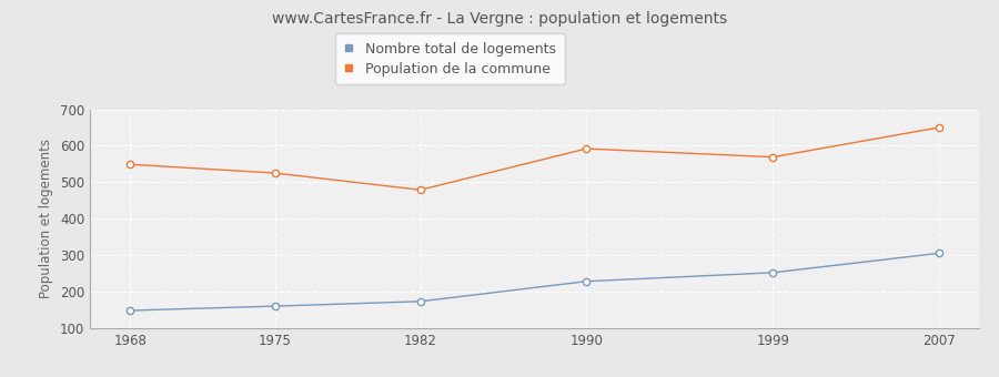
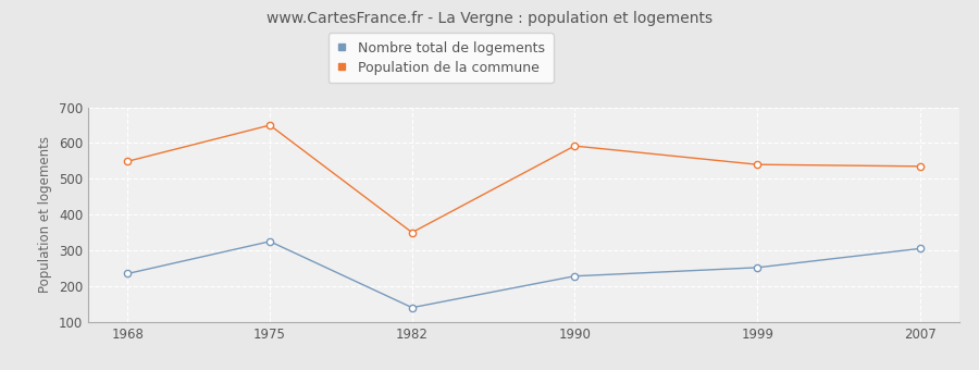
Nombre total de logements/1968: 148 -> 235
Nombre total de logements/1975: 160 -> 325
Population de la commune/1975: 525 -> 650
Nombre total de logements/1982: 173 -> 140
Population de la commune/1982: 479 -> 350
Population de la commune/1999: 569 -> 540
Population de la commune/2007: 650 -> 535
